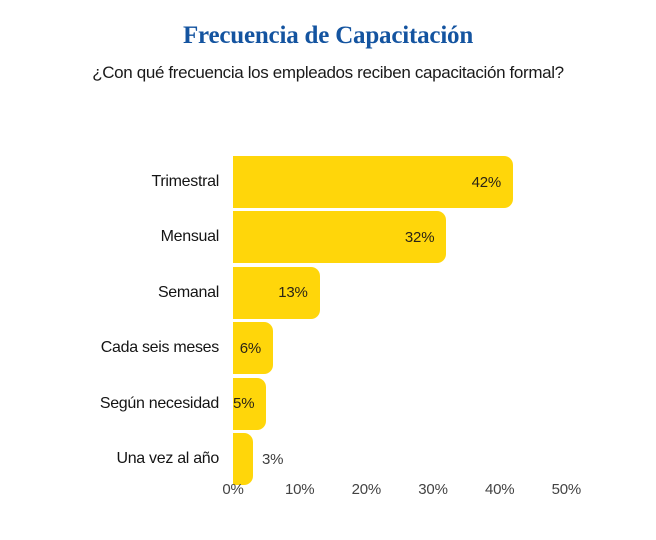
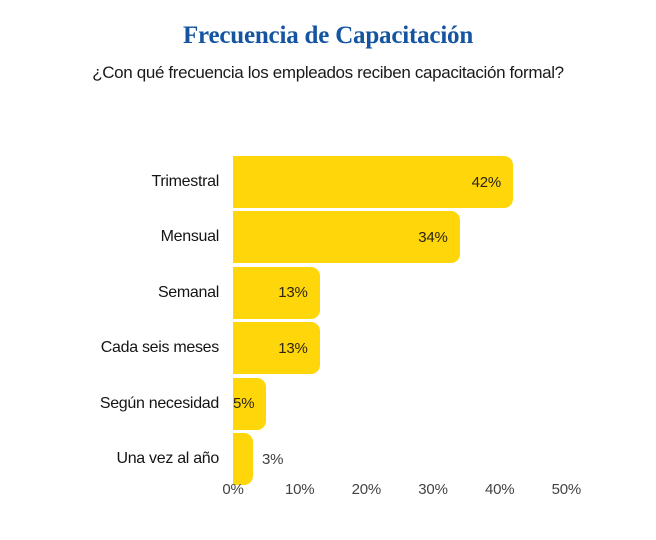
Mensual: 32% -> 34%
Cada seis meses: 6% -> 13%
